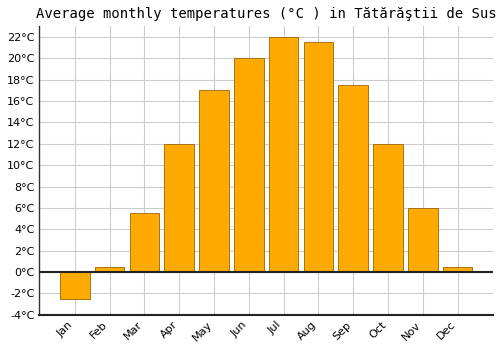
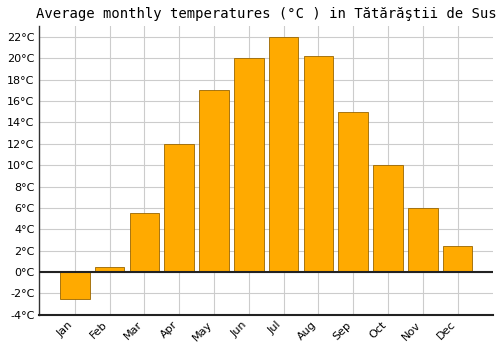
Aug: 21.5°C -> 20.2°C
Sep: 17.5°C -> 15.0°C
Oct: 12.0°C -> 10.0°C
Dec: 0.5°C -> 2.4°C
